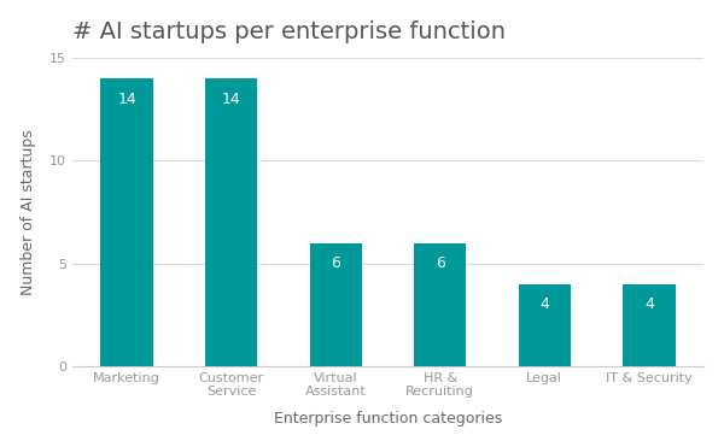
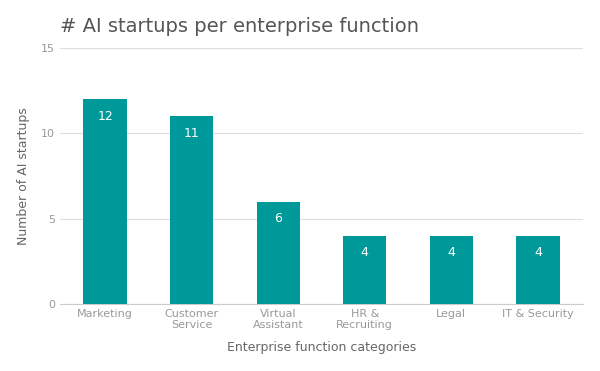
Marketing: 14 -> 12
Customer Service: 14 -> 11
HR & Recruiting: 6 -> 4
